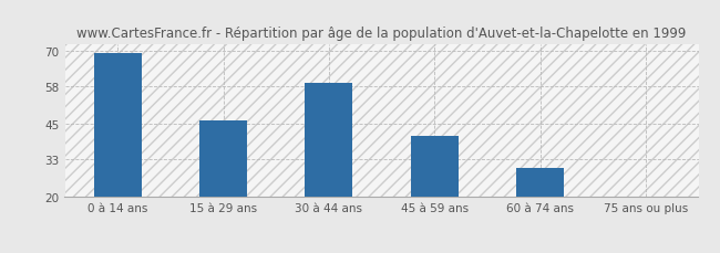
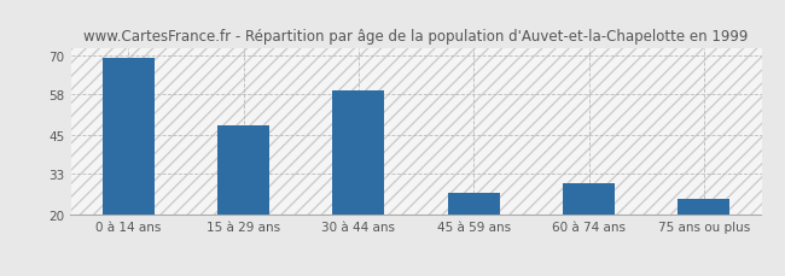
15 à 29 ans: 46 -> 48
45 à 59 ans: 41 -> 27
75 ans ou plus: 20 -> 25
